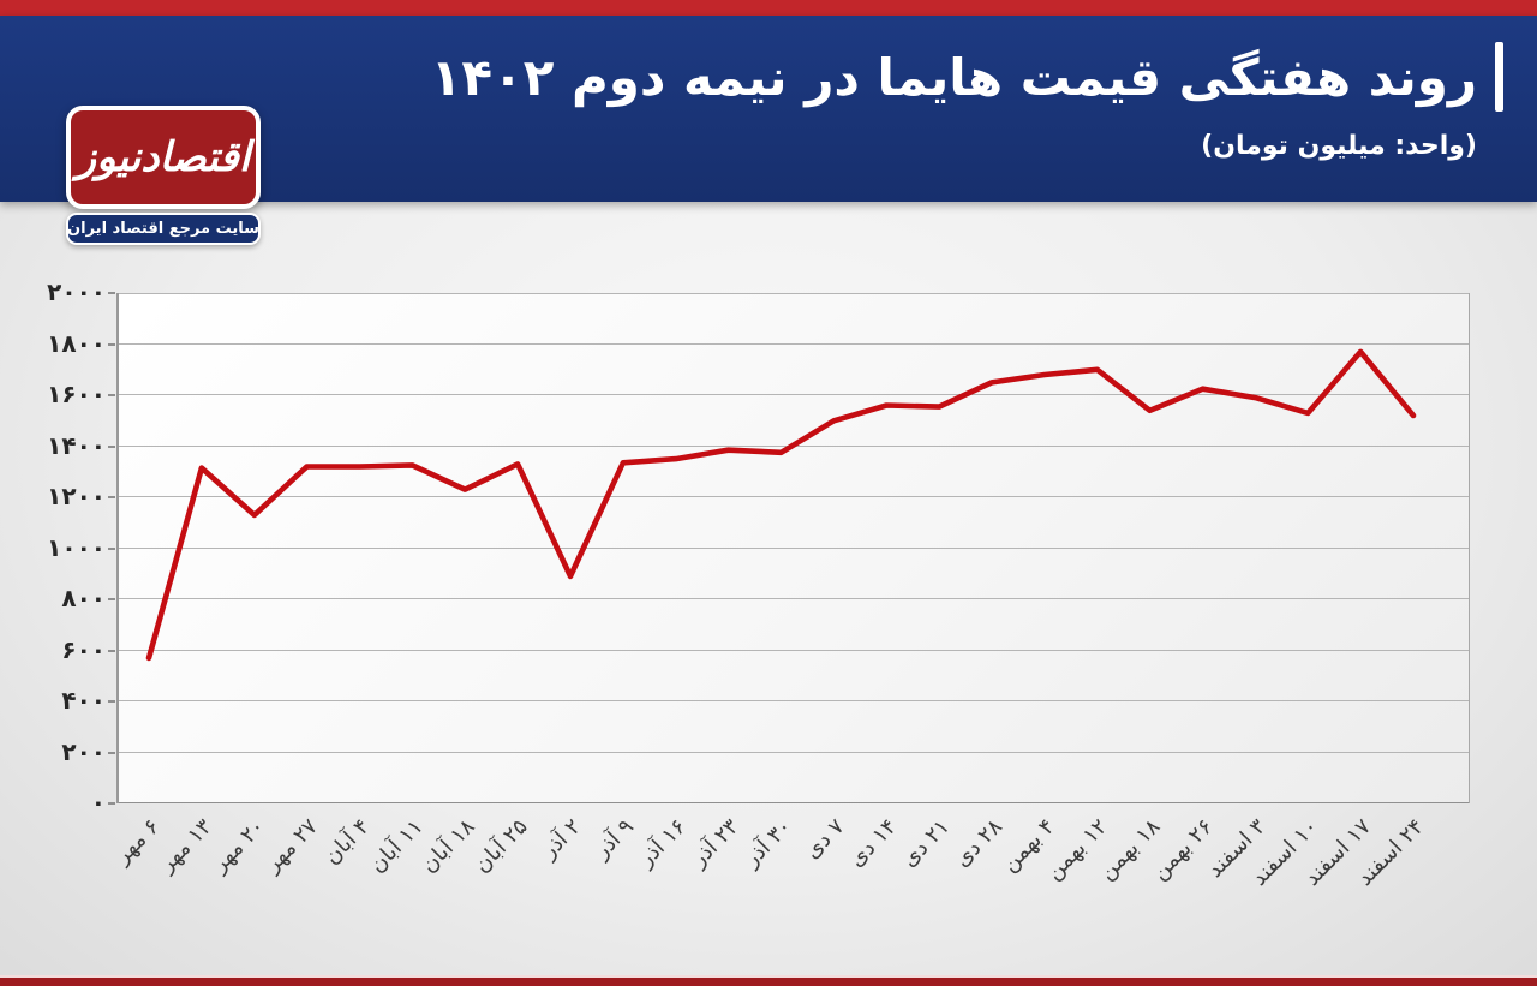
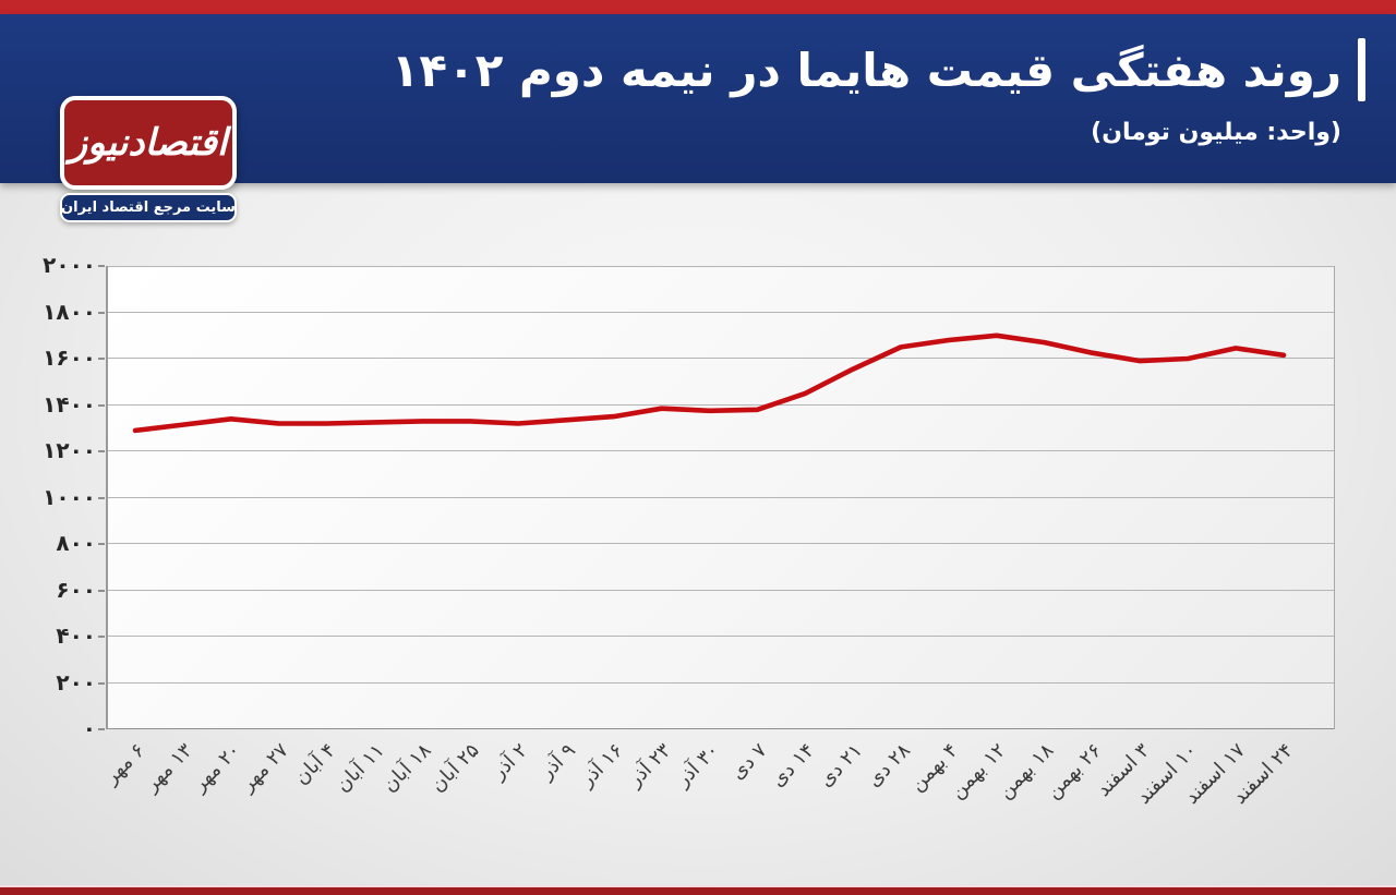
۶ مهر: 570 -> 1290
۲۰ مهر: 1130 -> 1340
۱۸ آبان: 1230 -> 1330
۲ آذر: 890 -> 1320
۷ دی: 1500 -> 1380
۱۴ دی: 1560 -> 1450
۱۸ بهمن: 1540 -> 1670
۱۰ اسفند: 1530 -> 1600
۱۷ اسفند: 1770 -> 1640
۲۴ اسفند: 1520 -> 1620
